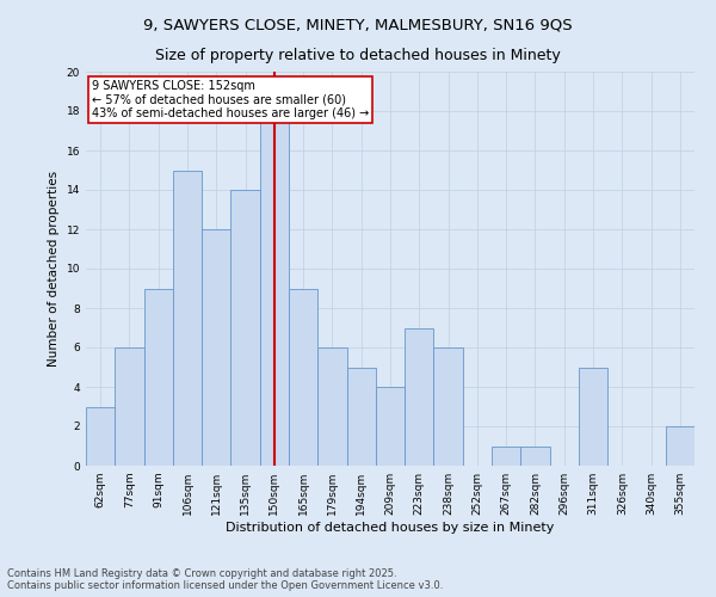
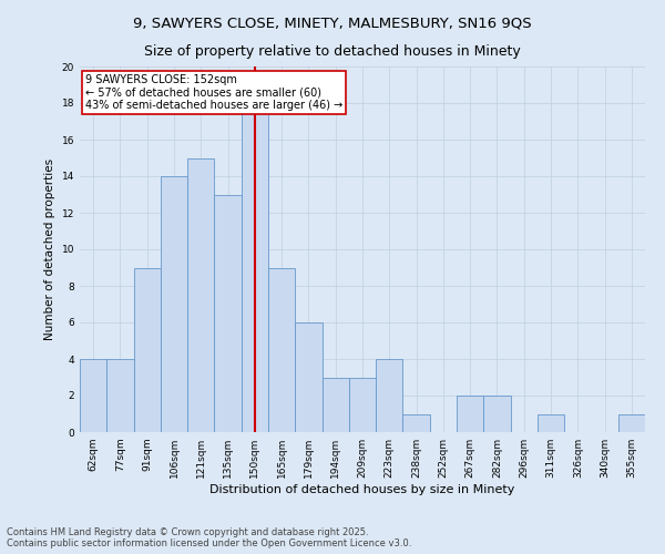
62sqm: 3 -> 4
77sqm: 6 -> 4
106sqm: 15 -> 14
121sqm: 12 -> 15
135sqm: 14 -> 13
194sqm: 5 -> 3
209sqm: 4 -> 3
223sqm: 7 -> 4
238sqm: 6 -> 1
267sqm: 1 -> 2
282sqm: 1 -> 2
311sqm: 5 -> 1
355sqm: 2 -> 1
